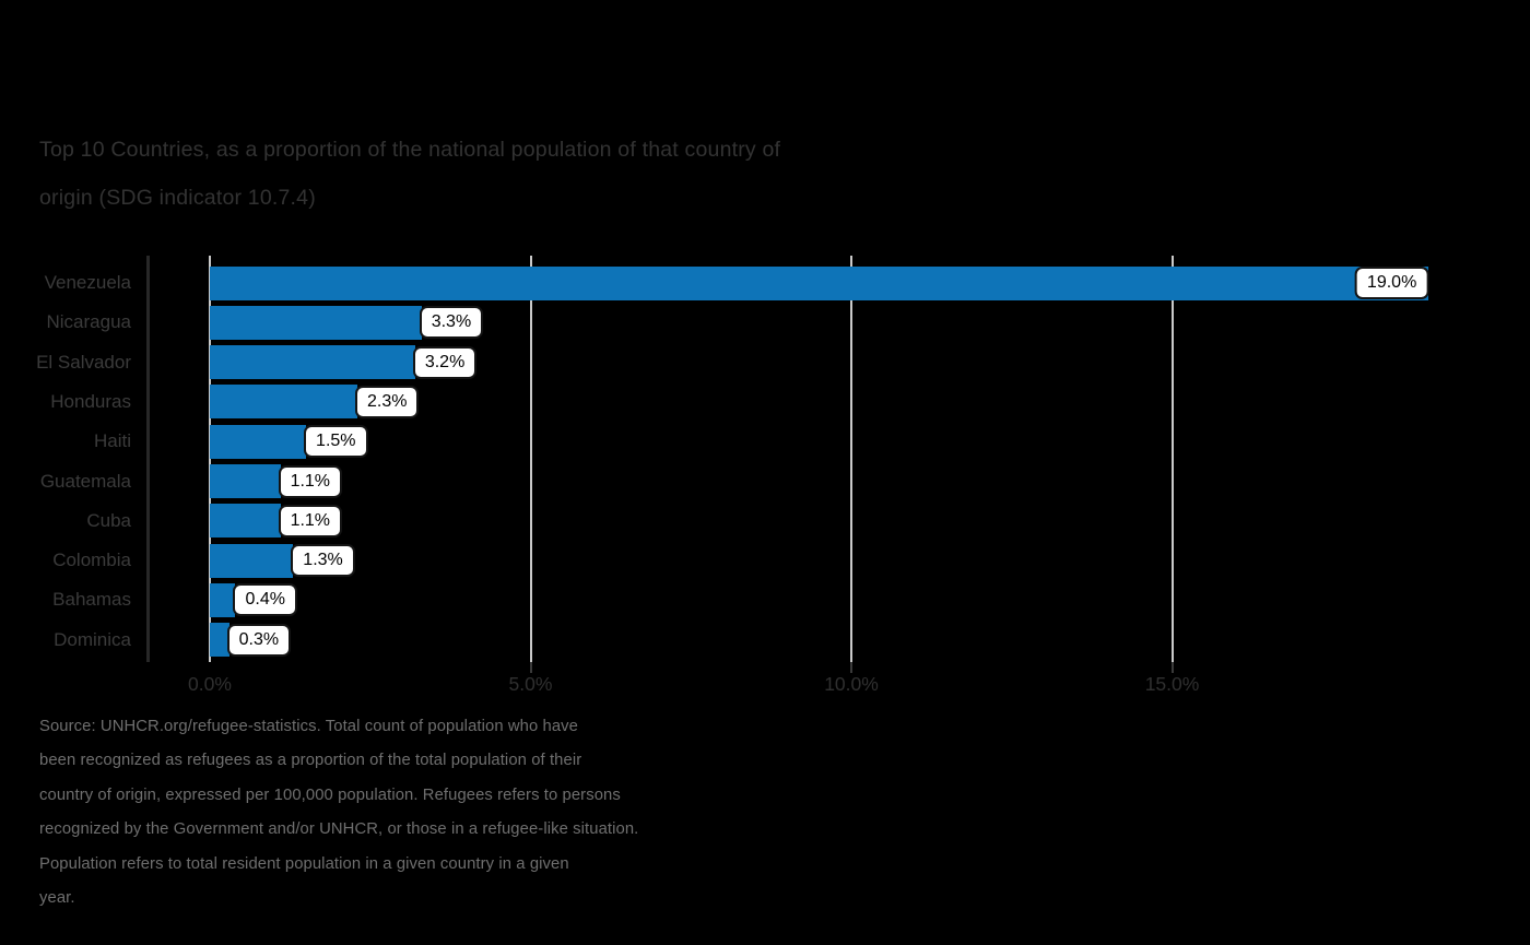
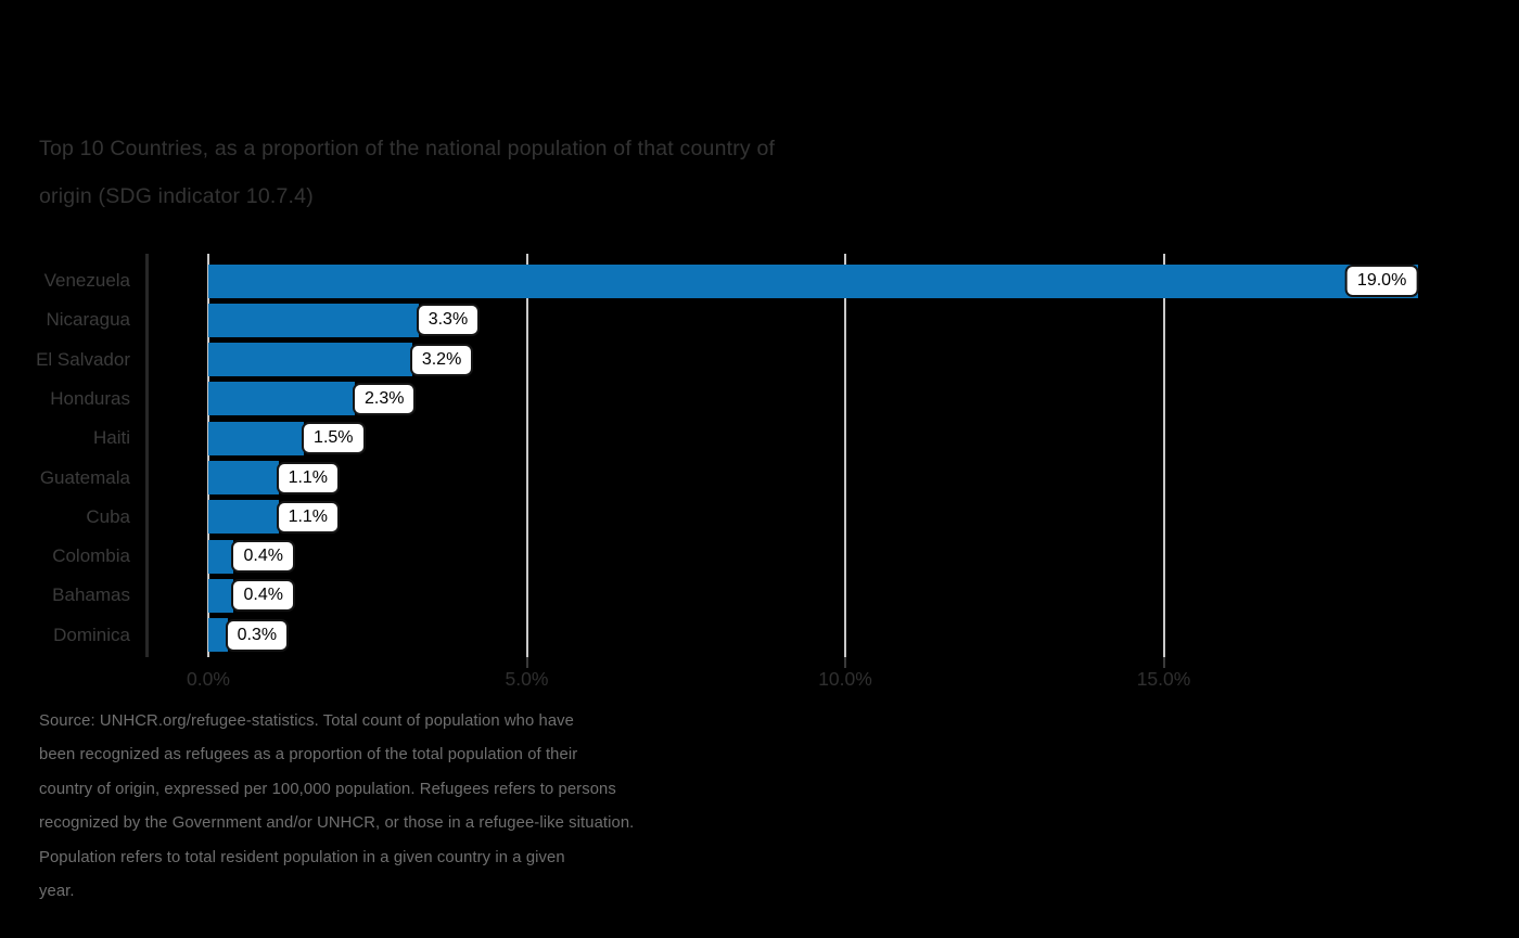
Colombia: 1.3% -> 0.4%
